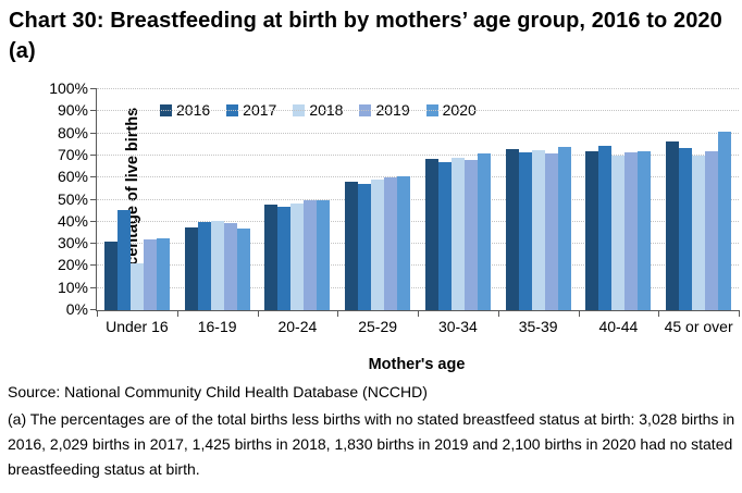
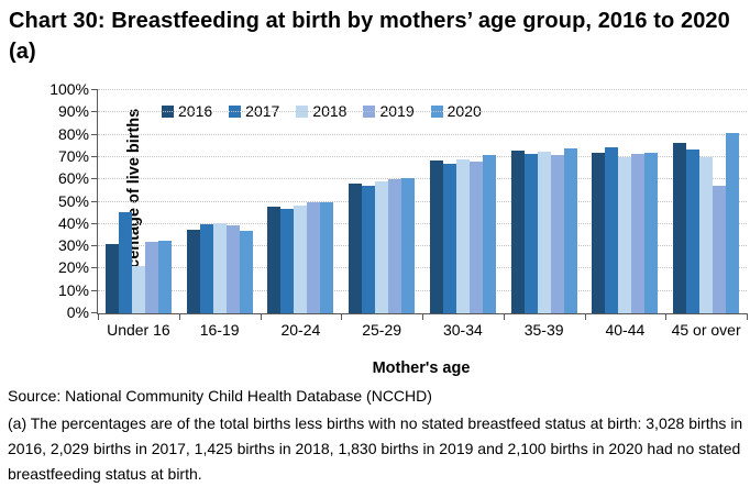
2019/45 or over: 72% -> 57%
